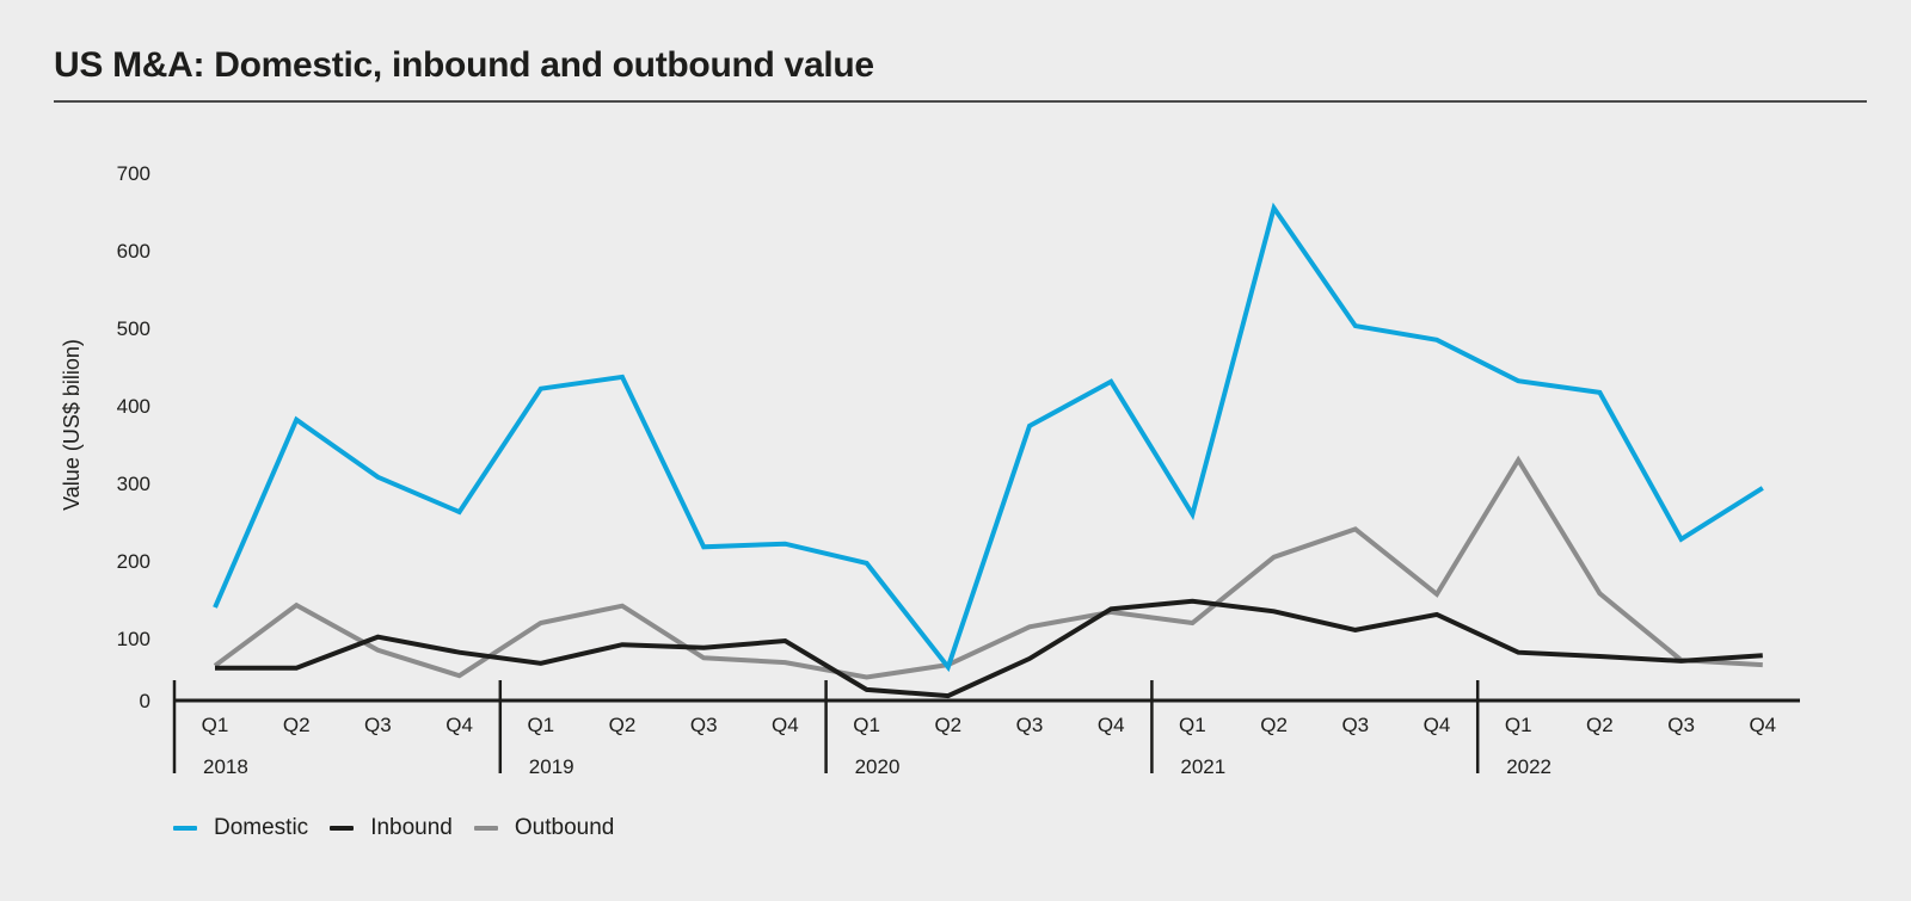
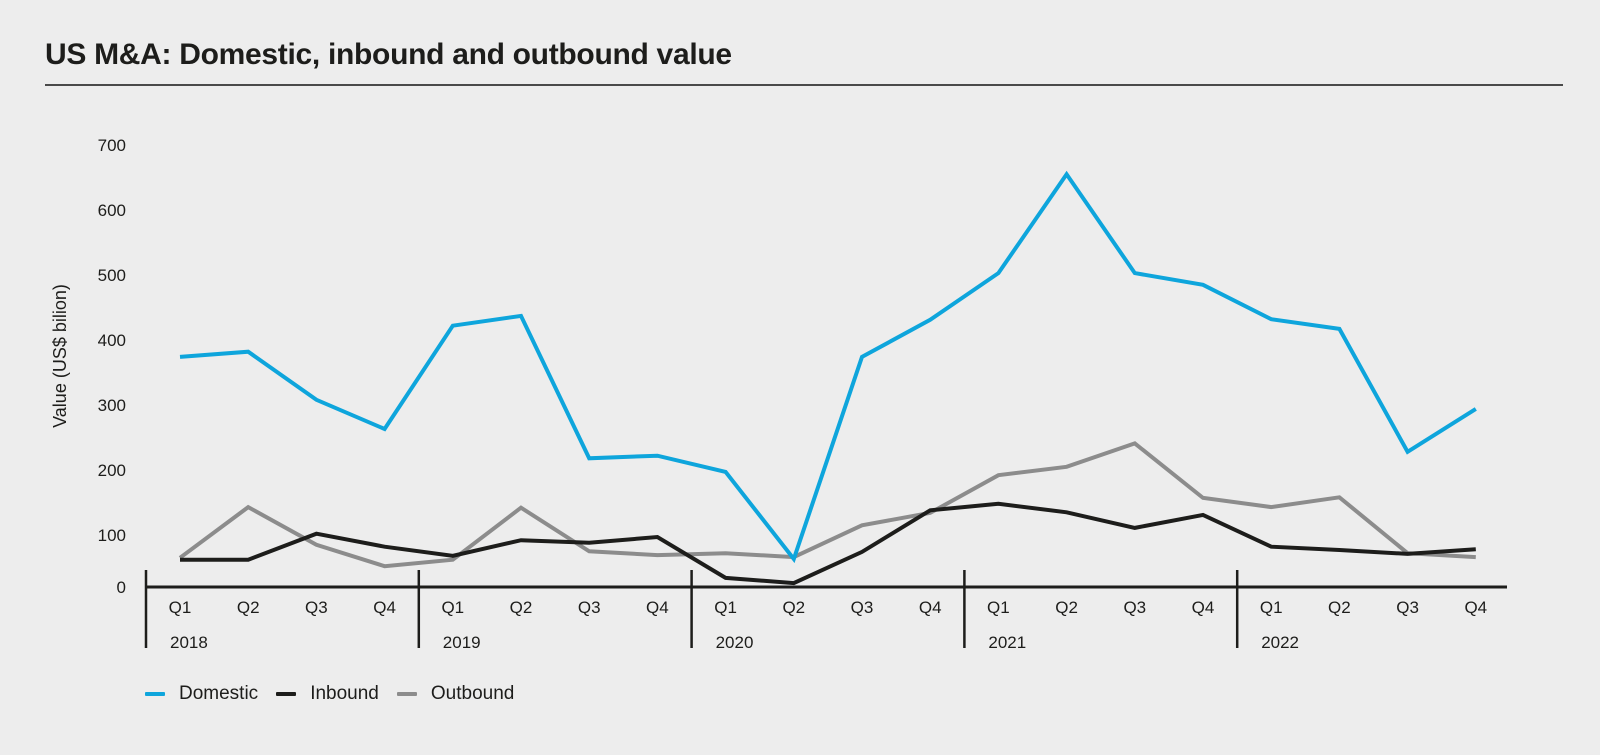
Domestic/2018 Q1: 140 -> 370
Outbound/2019 Q1: 120 -> 60
Outbound/2020 Q1: 50 -> 70
Domestic/2021 Q1: 260 -> 500
Outbound/2021 Q1: 120 -> 190
Outbound/2022 Q1: 330 -> 140
